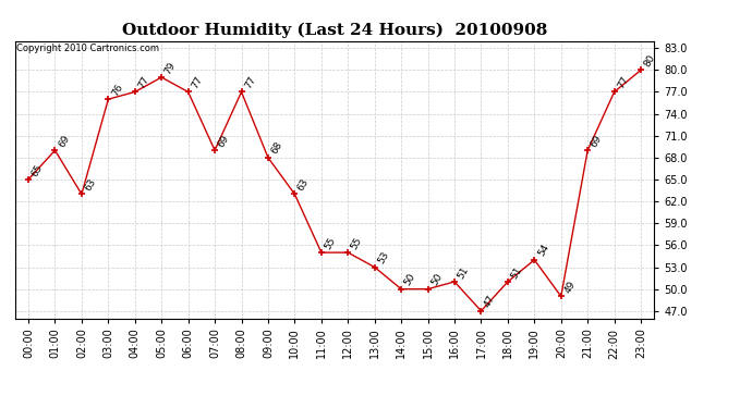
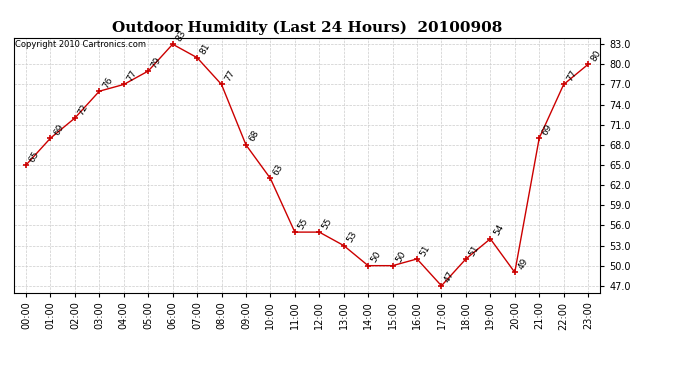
02:00: 63 -> 72
06:00: 77 -> 83
07:00: 69 -> 81
